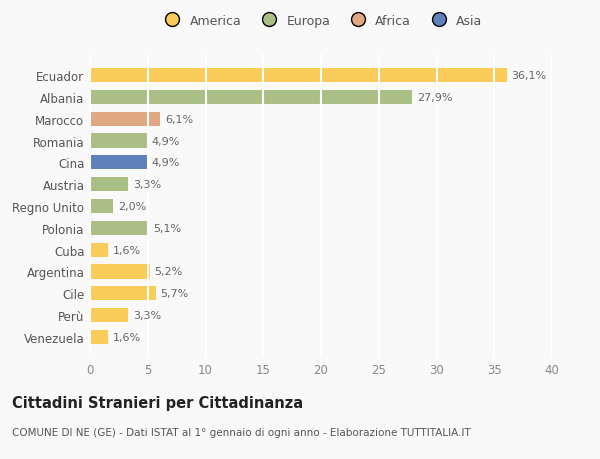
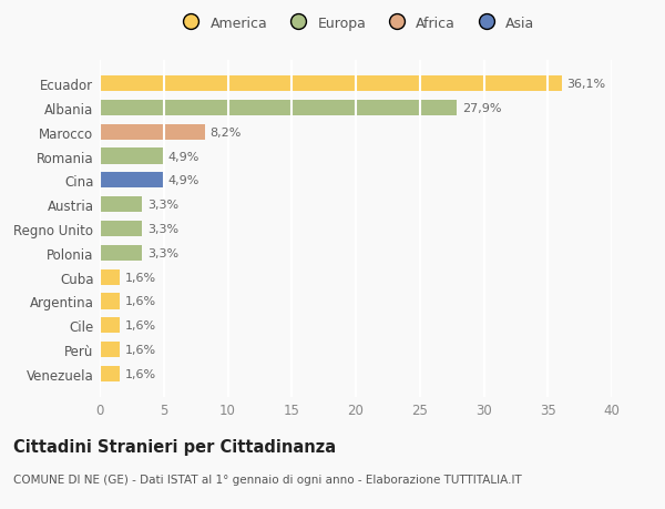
Marocco: 6,1% -> 8,2%
Regno Unito: 2,0% -> 3,3%
Polonia: 5,1% -> 3,3%
Argentina: 5,2% -> 1,6%
Cile: 5,7% -> 1,6%
Perù: 3,3% -> 1,6%
